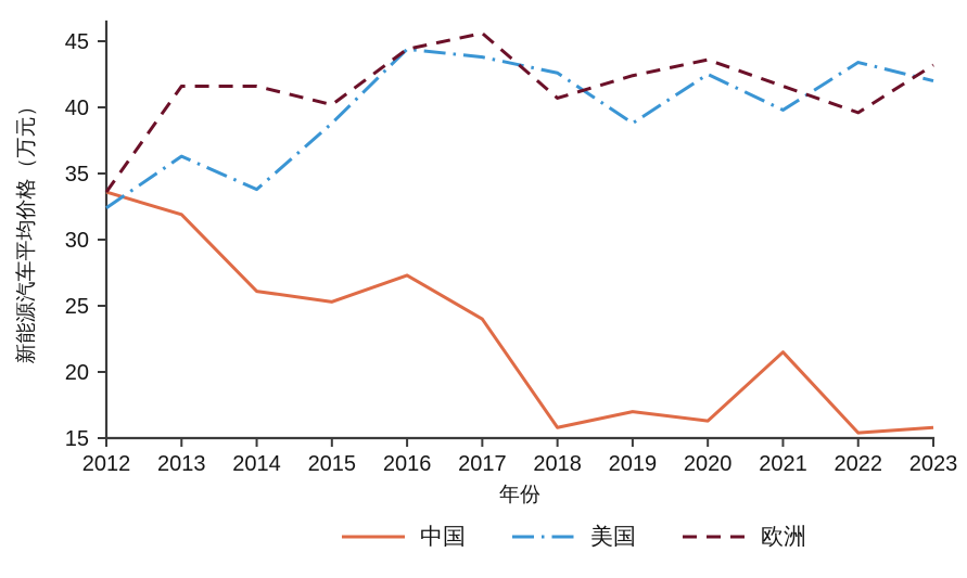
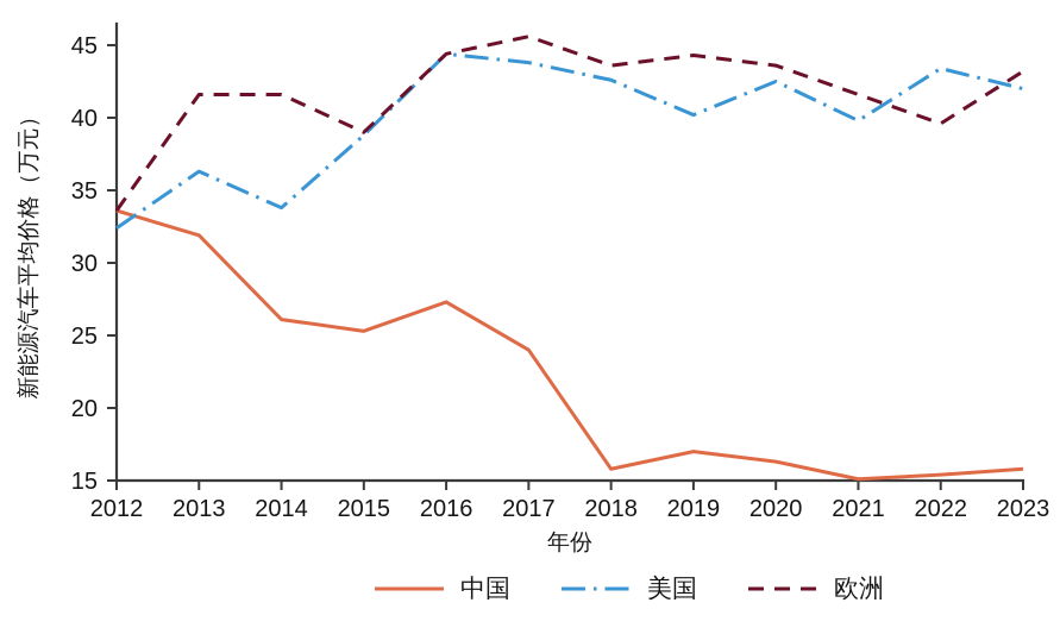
欧洲/2015: 40.2 -> 39.0
欧洲/2018: 40.7 -> 43.6
美国/2019: 38.8 -> 40.2
欧洲/2019: 42.4 -> 44.3
中国/2021: 21.5 -> 15.1
